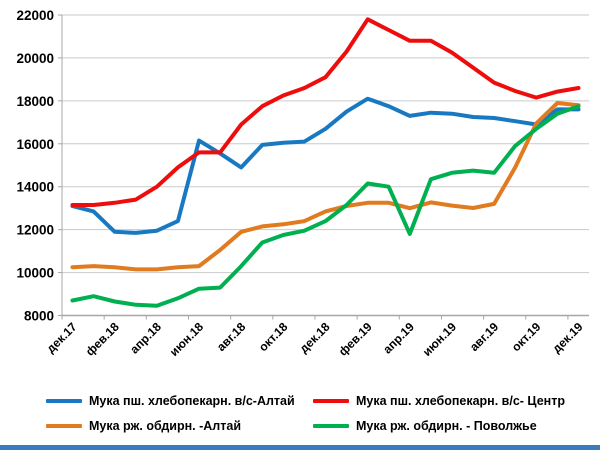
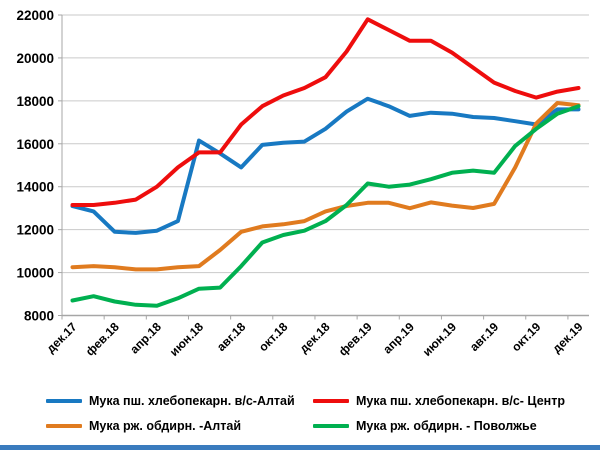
Мука рж. обдирн. - Поволжье/апр.19: 11800 -> 14100
